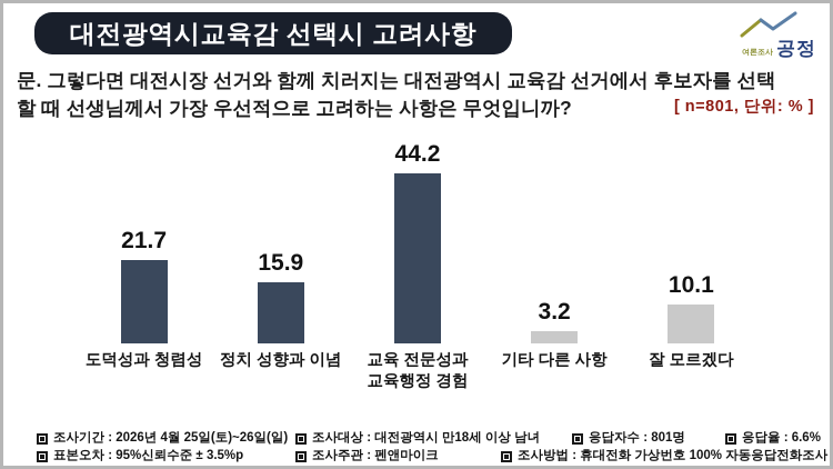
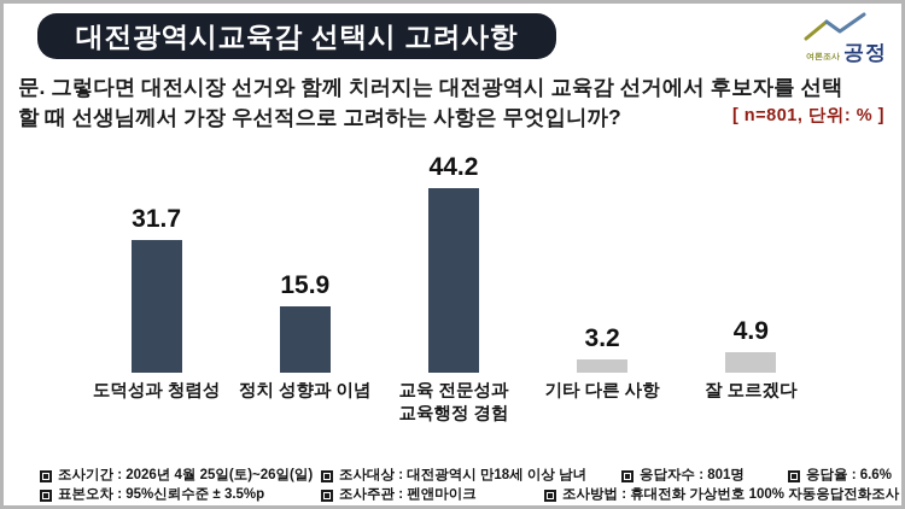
도덕성과 청렴성: 21.7 -> 31.7
잘 모르겠다: 10.1 -> 4.9
